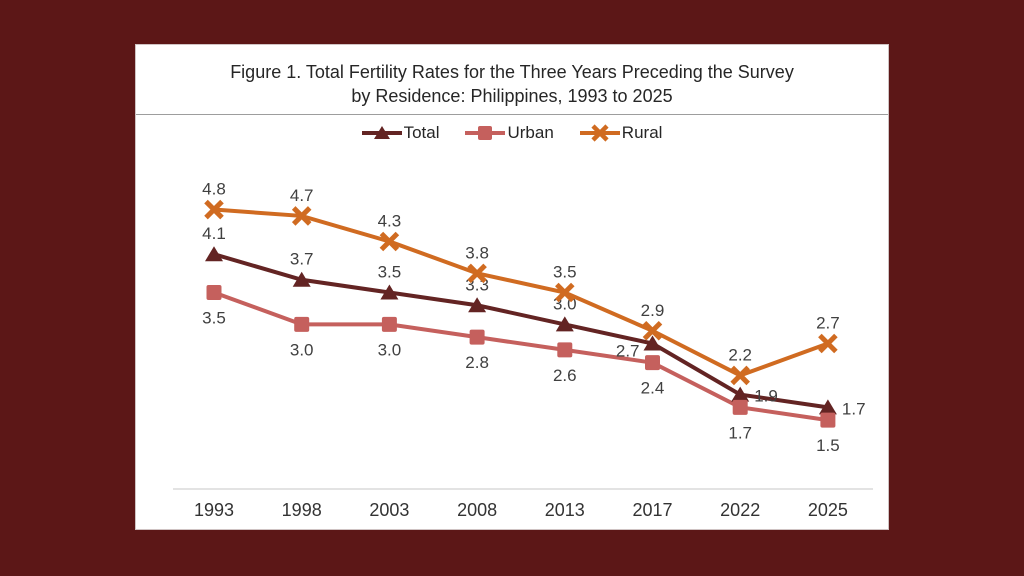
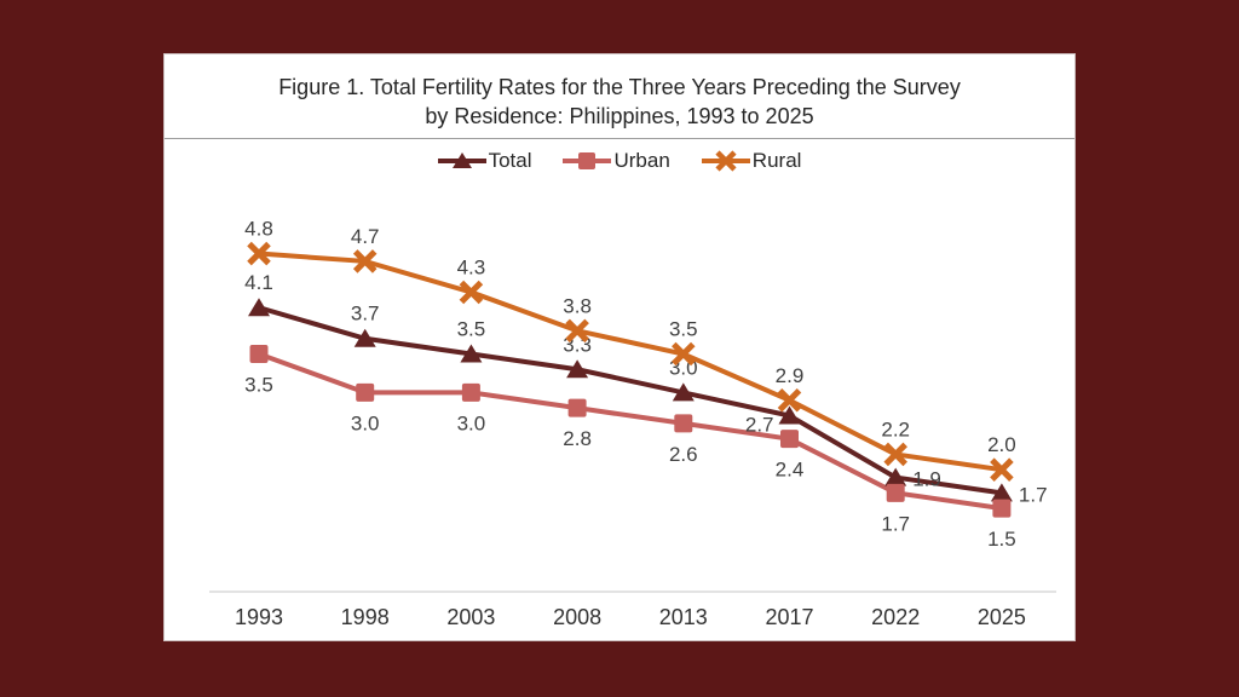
Rural/2025: 2.7 -> 2.0
